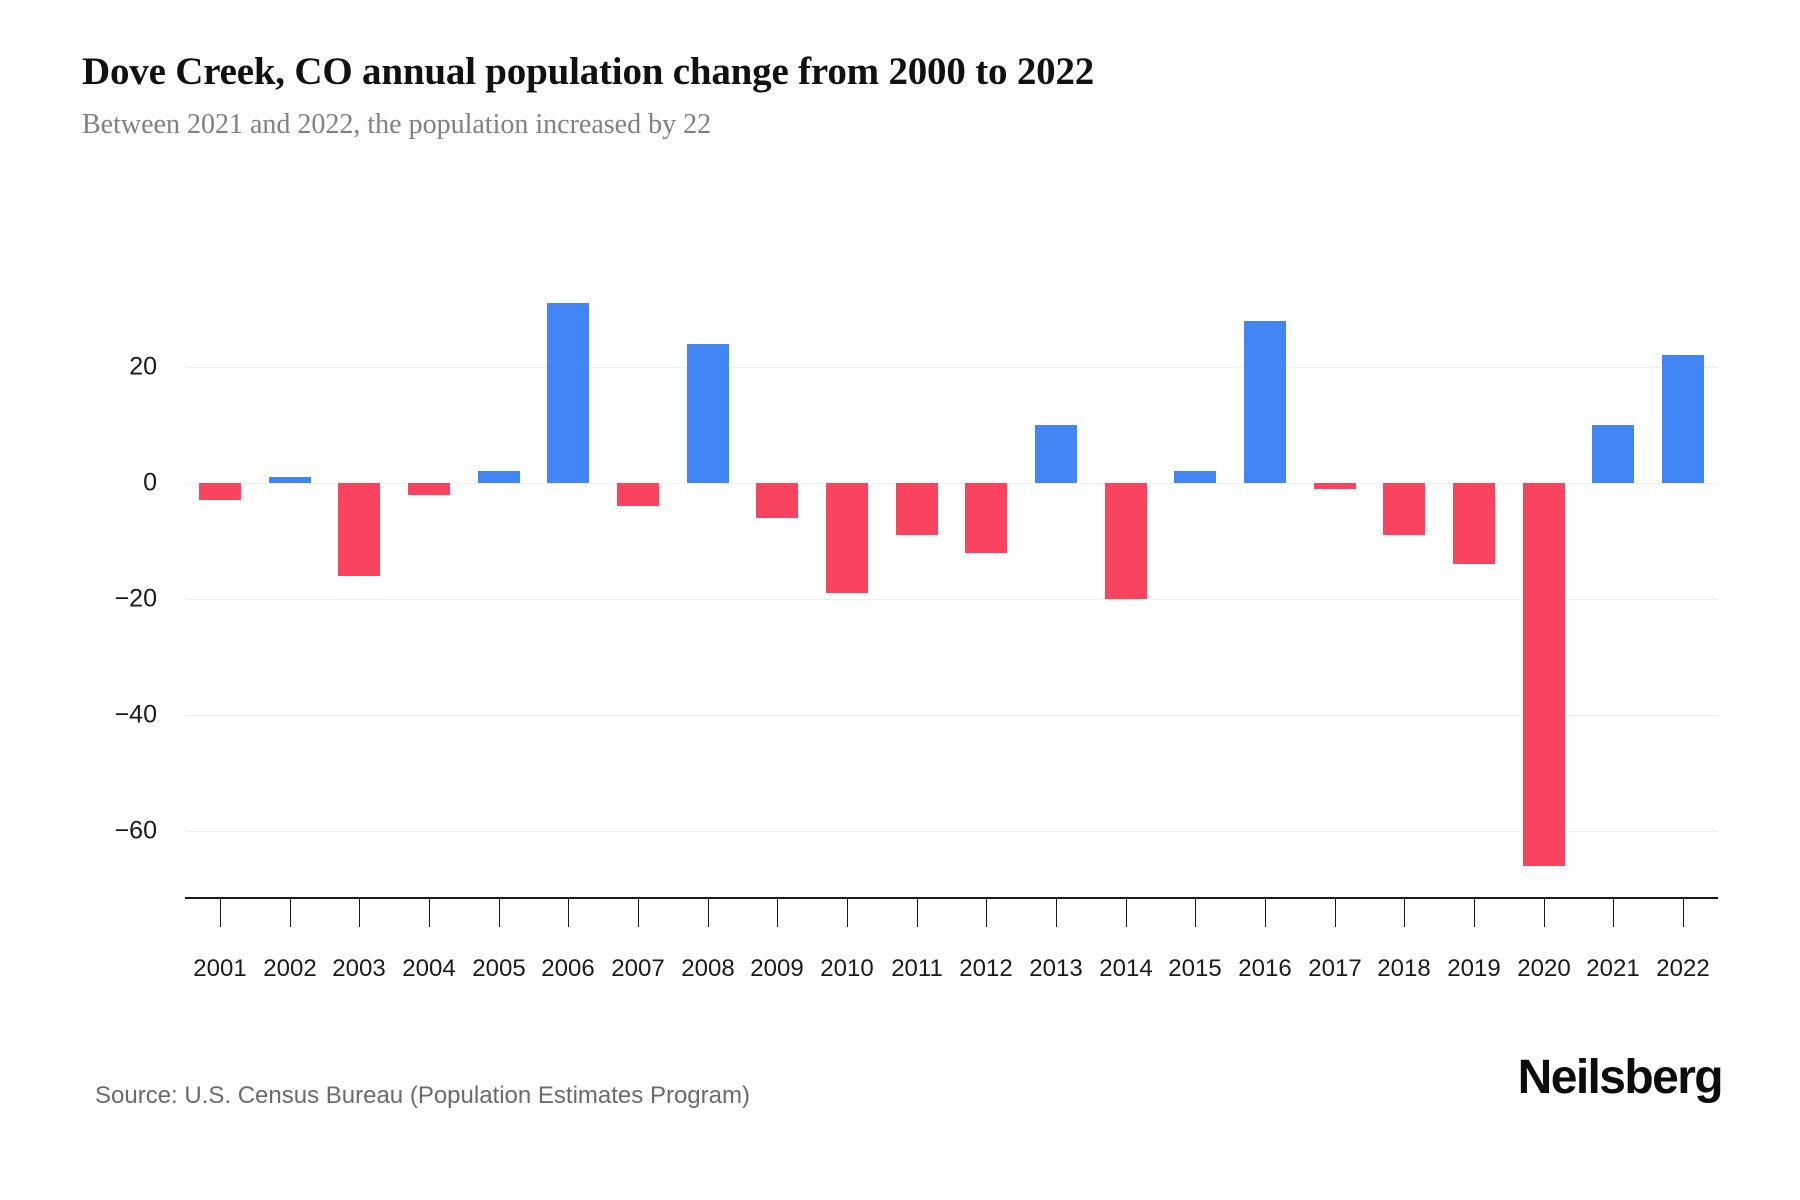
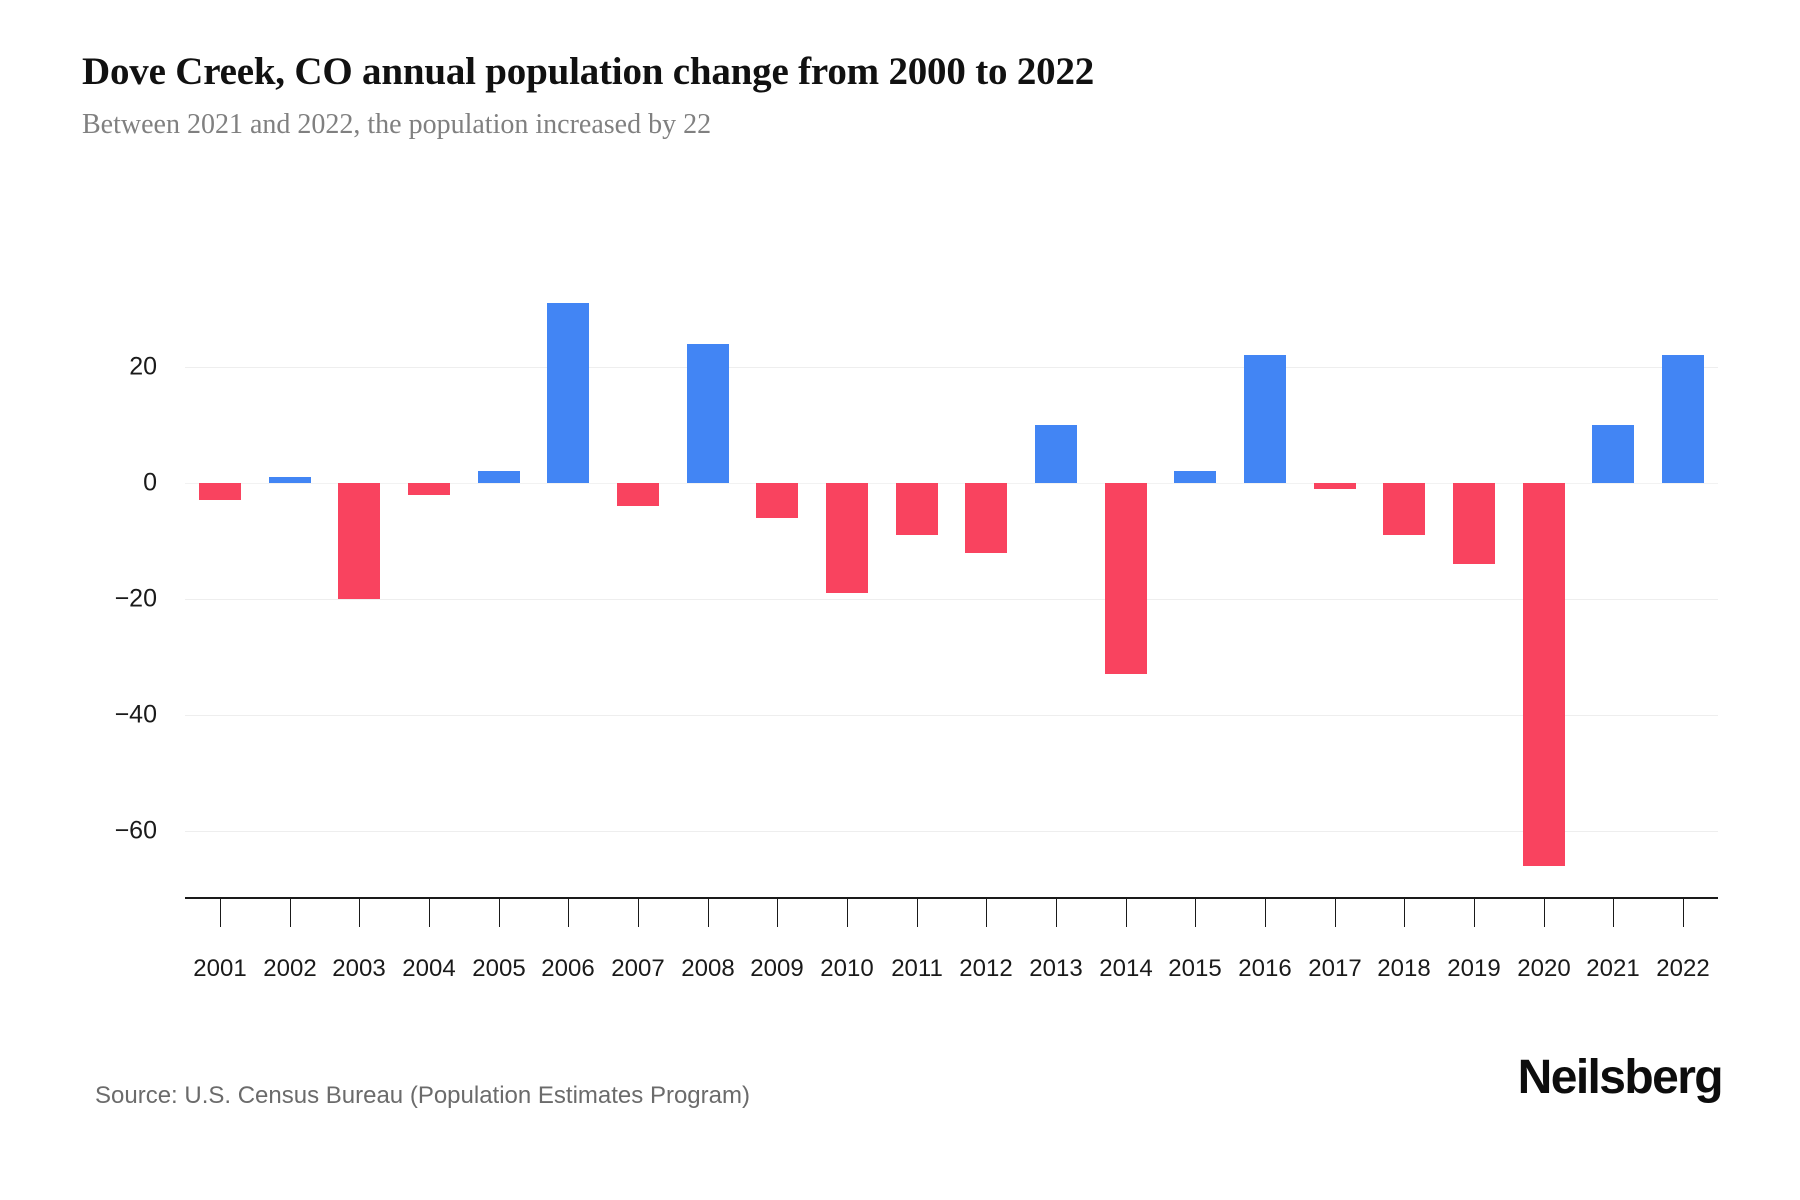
2003: -16 -> -20
2014: -20 -> -33
2016: 28 -> 22
